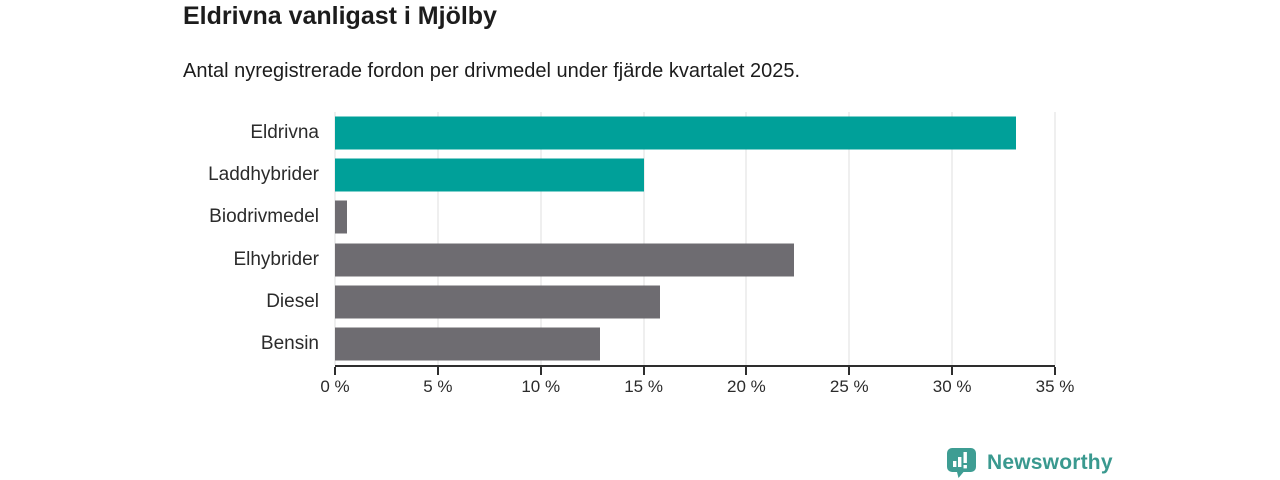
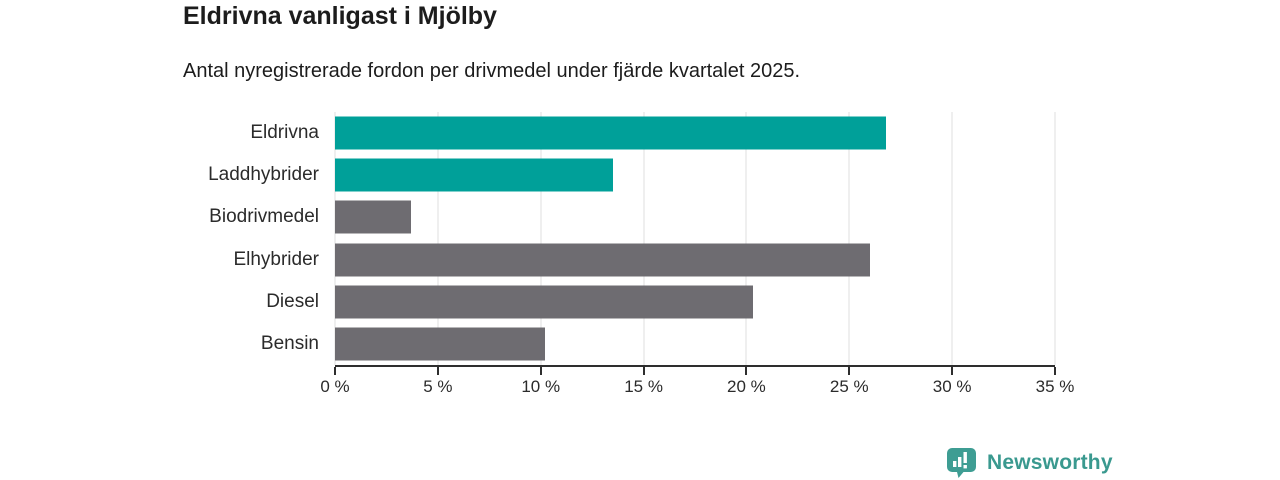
Eldrivna: 33.1% -> 26.8%
Laddhybrider: 15.0% -> 13.5%
Biodrivmedel: 0.6% -> 3.7%
Elhybrider: 22.3% -> 26.0%
Diesel: 15.8% -> 20.3%
Bensin: 12.9% -> 10.2%
